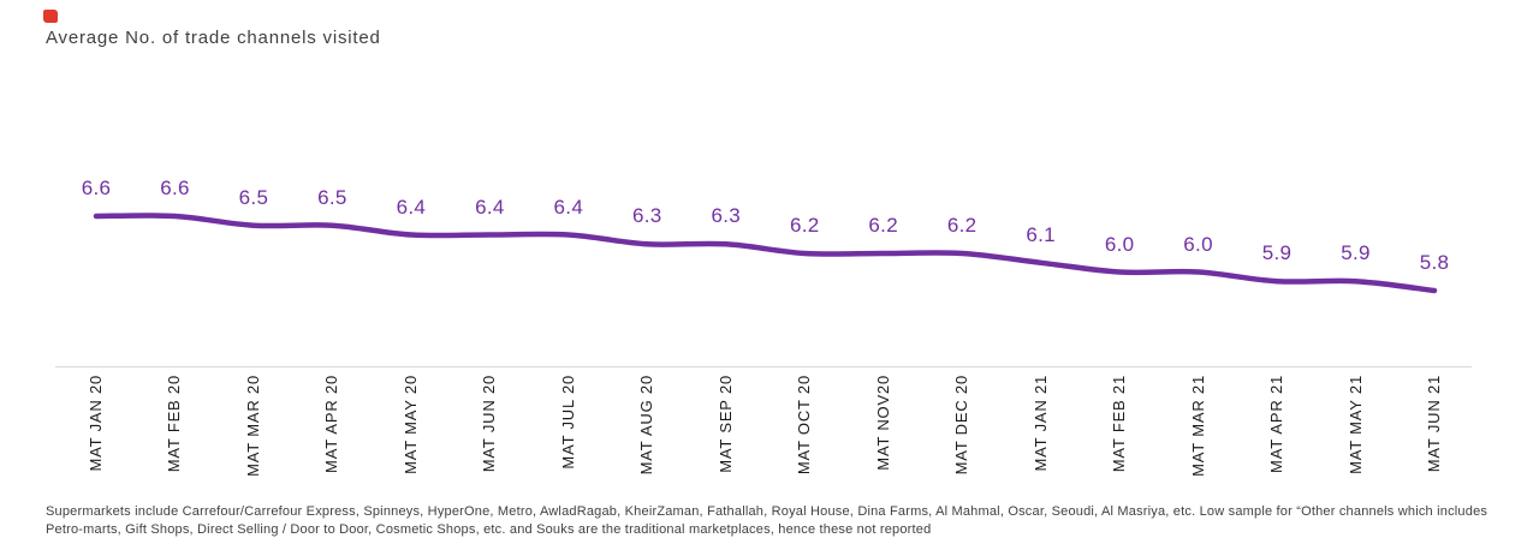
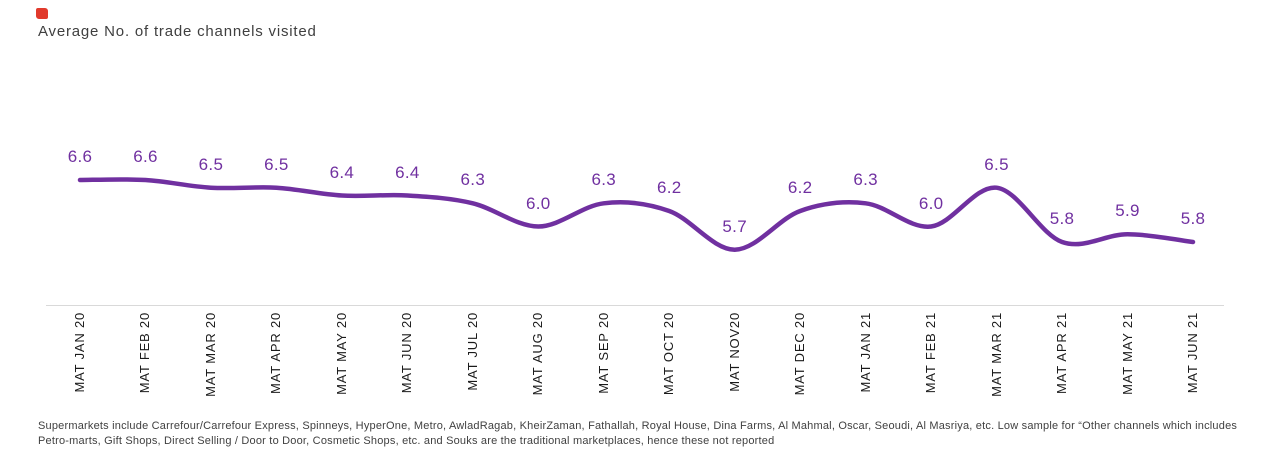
MAT JUL 20: 6.4 -> 6.3
MAT AUG 20: 6.3 -> 6.0
MAT NOV20: 6.2 -> 5.7
MAT JAN 21: 6.1 -> 6.3
MAT MAR 21: 6.0 -> 6.5
MAT APR 21: 5.9 -> 5.8
